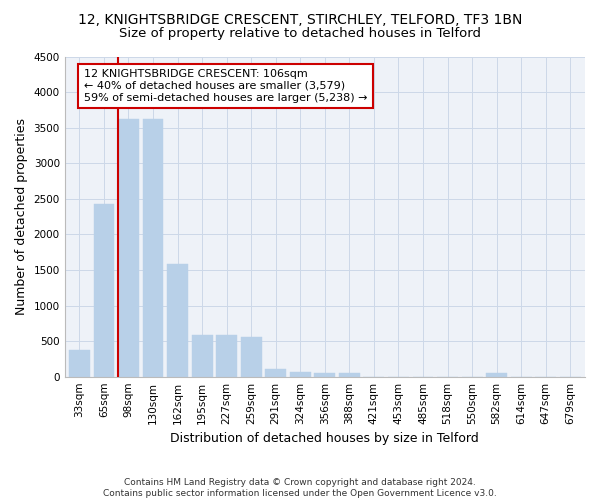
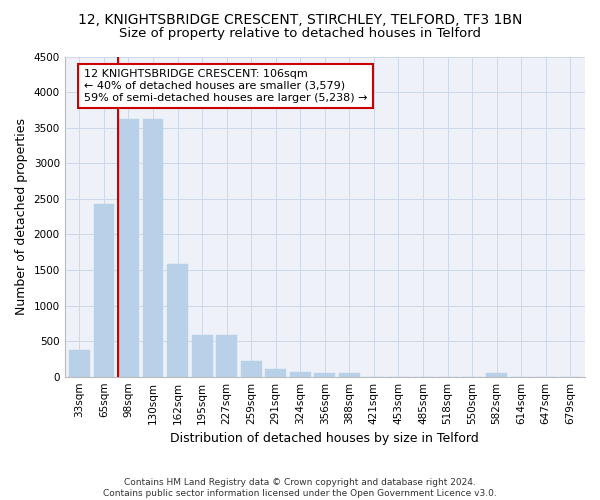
259sqm: 560 -> 220
